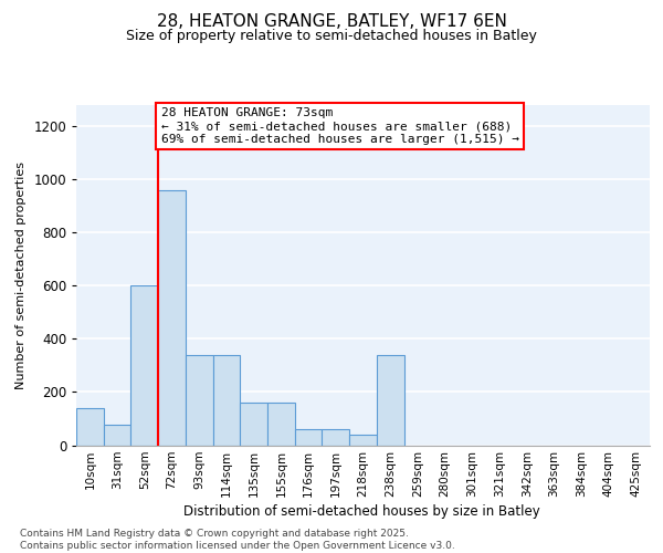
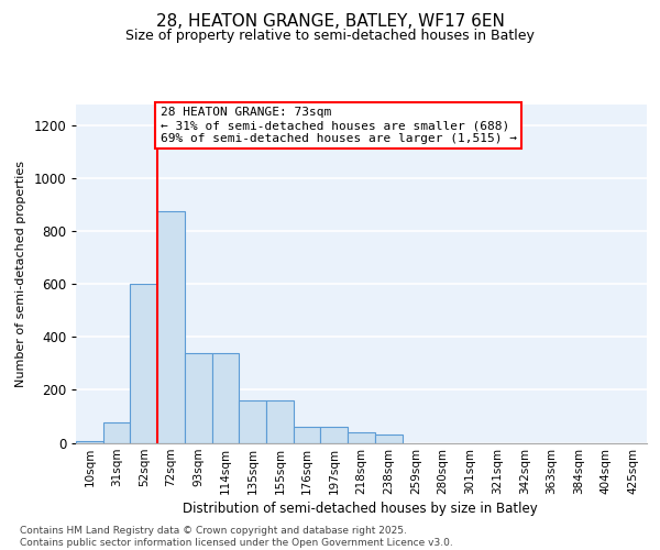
10sqm: 140 -> 5
72sqm: 960 -> 875
238sqm: 340 -> 30
